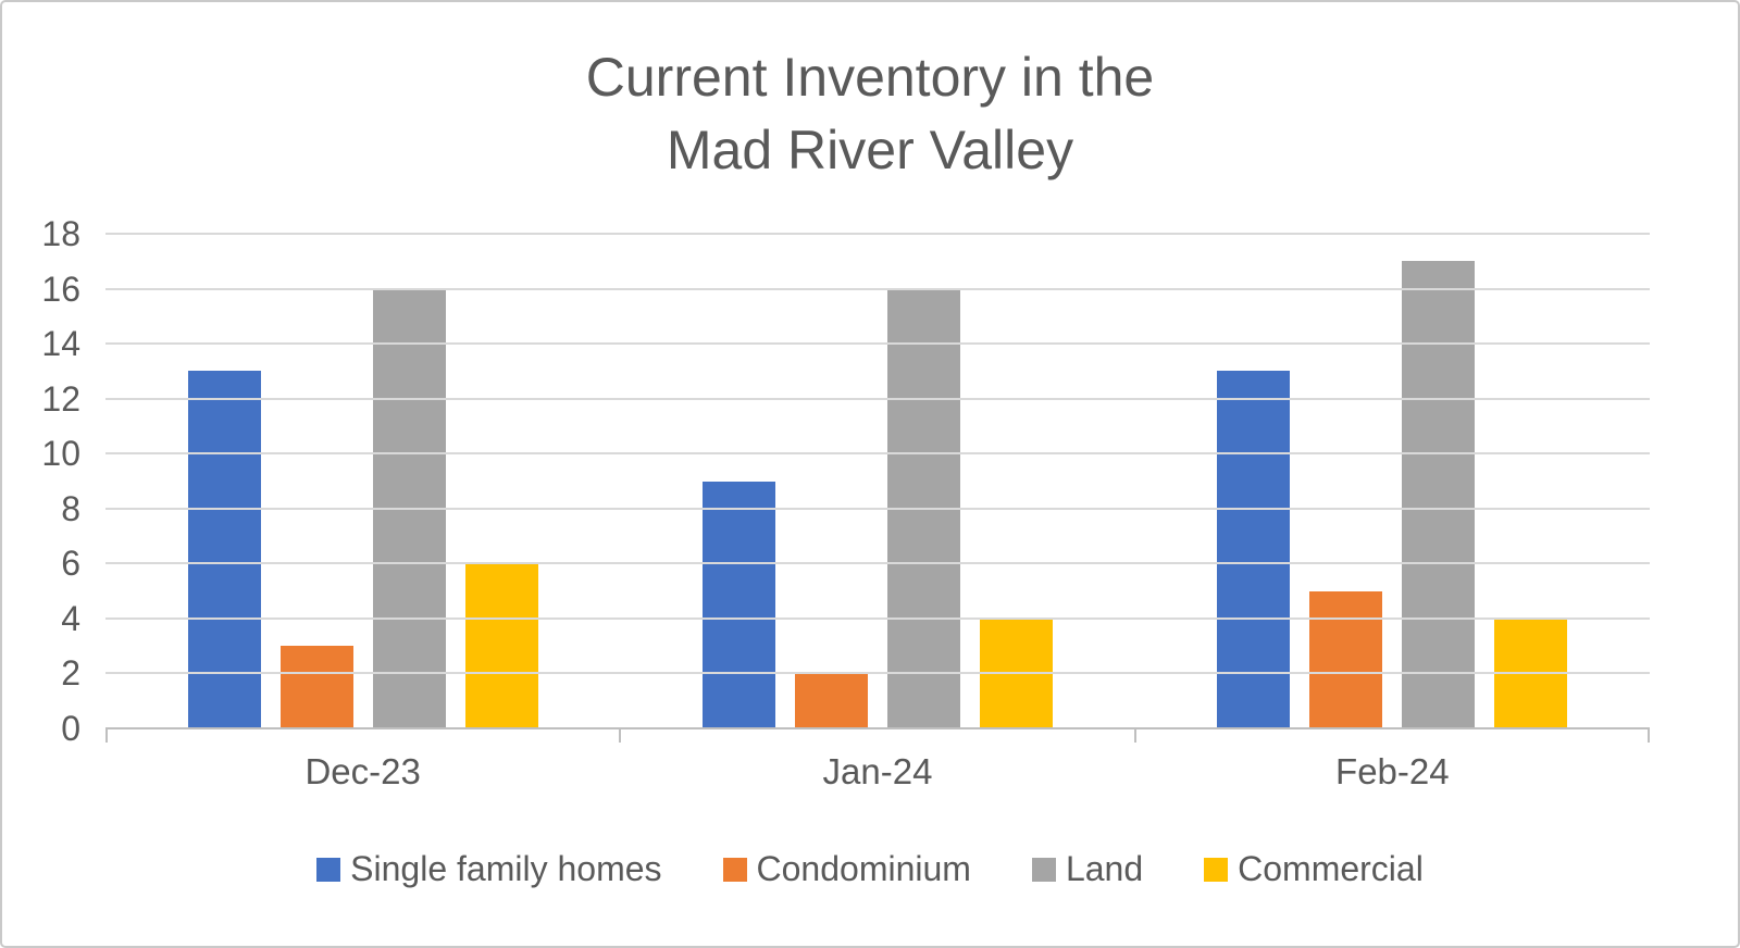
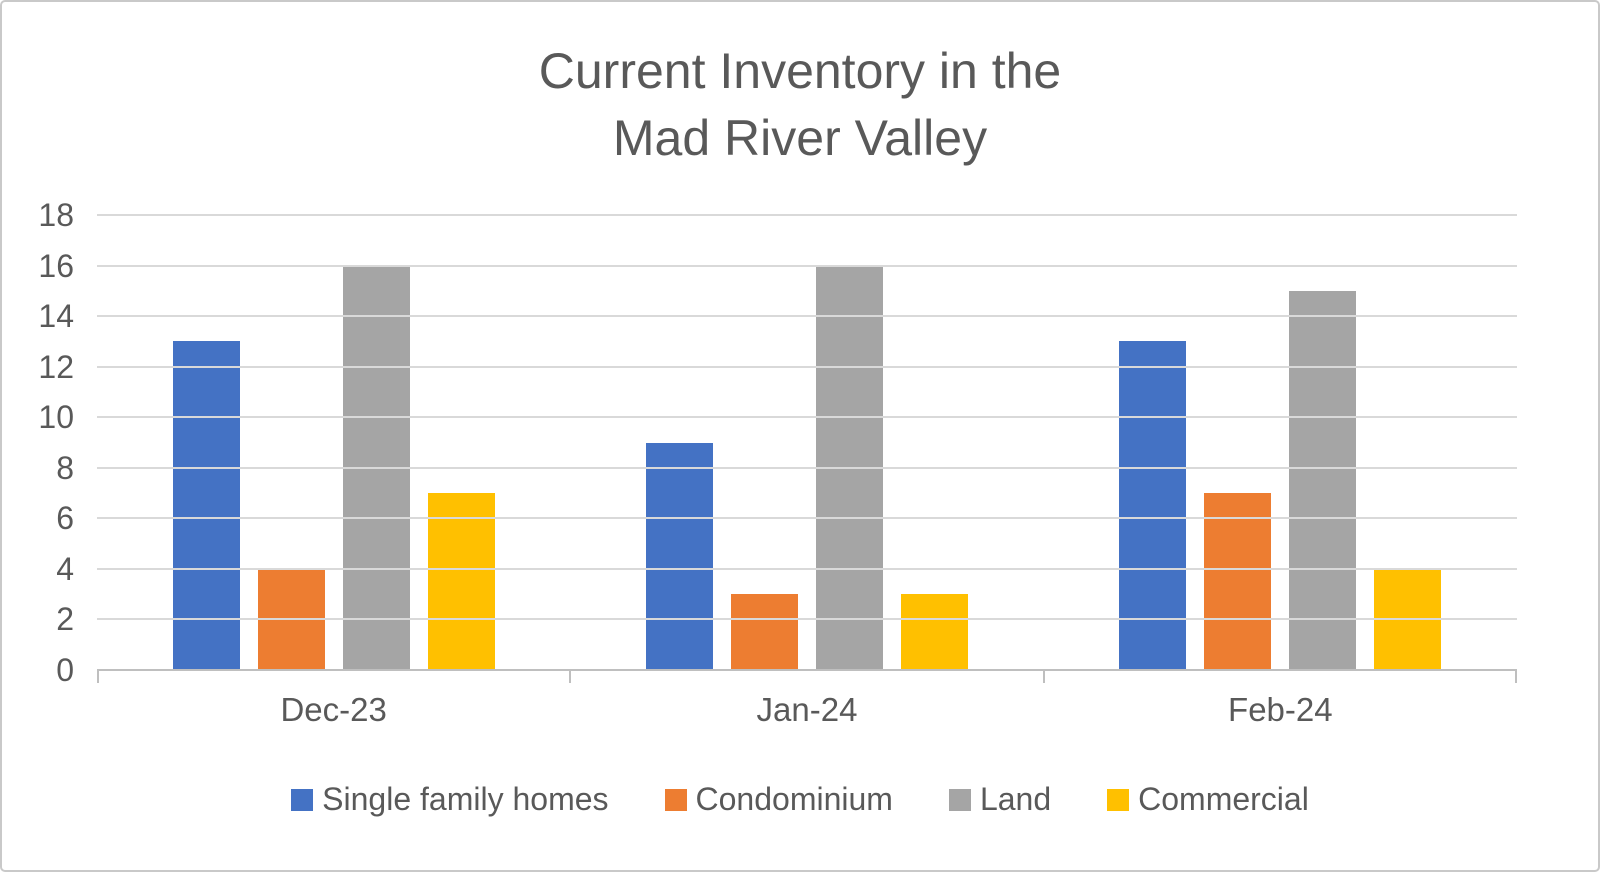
Condominium/Dec-23: 3 -> 4
Commercial/Dec-23: 6 -> 7
Condominium/Jan-24: 2 -> 3
Commercial/Jan-24: 4 -> 3
Condominium/Feb-24: 5 -> 7
Land/Feb-24: 17 -> 15
